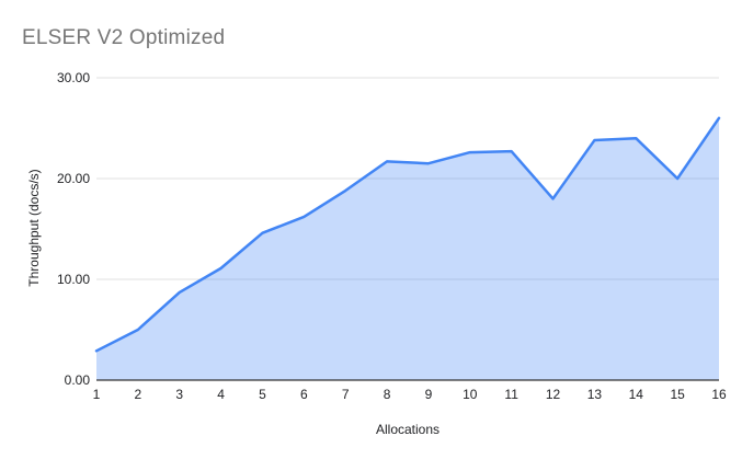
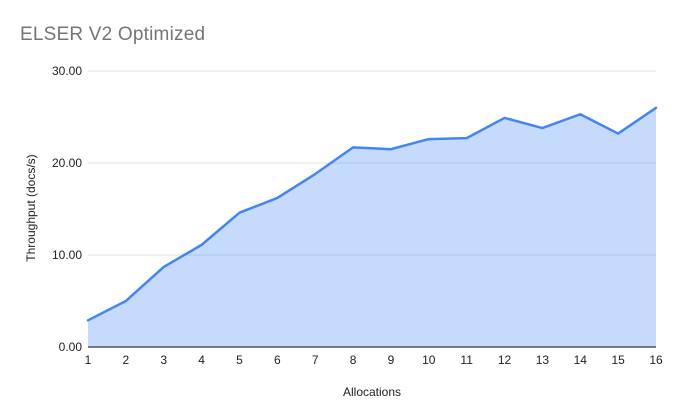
12: 18 -> 25
14: 24 -> 25
15: 20 -> 23
